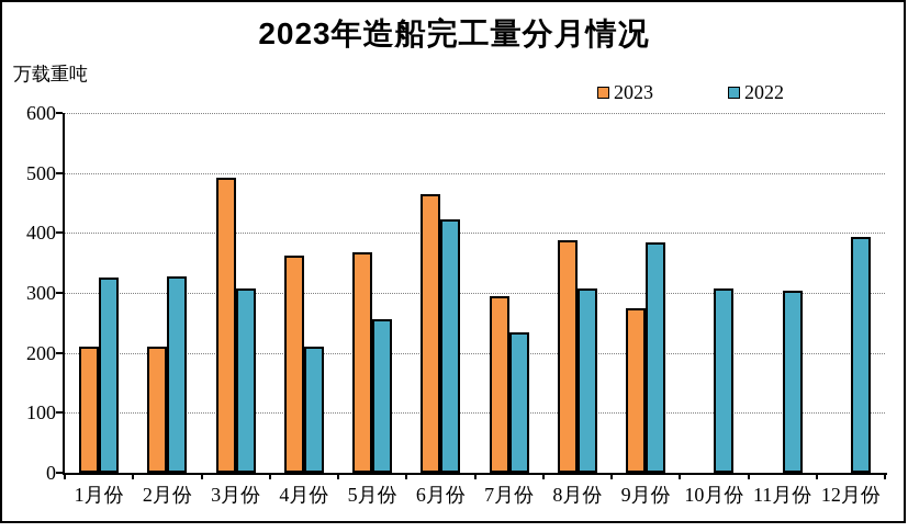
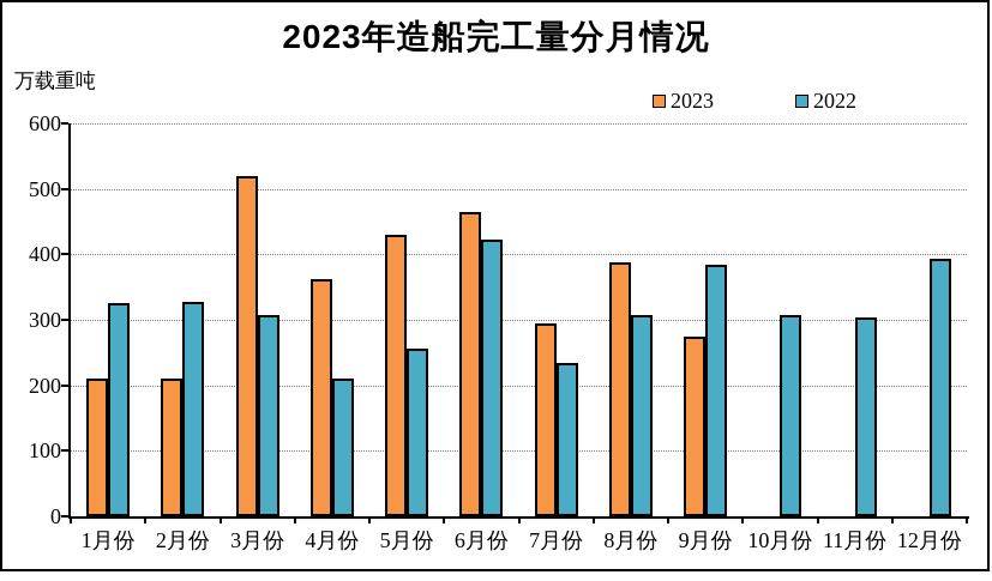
2023/3月份: 490 -> 520
2023/5月份: 370 -> 430
